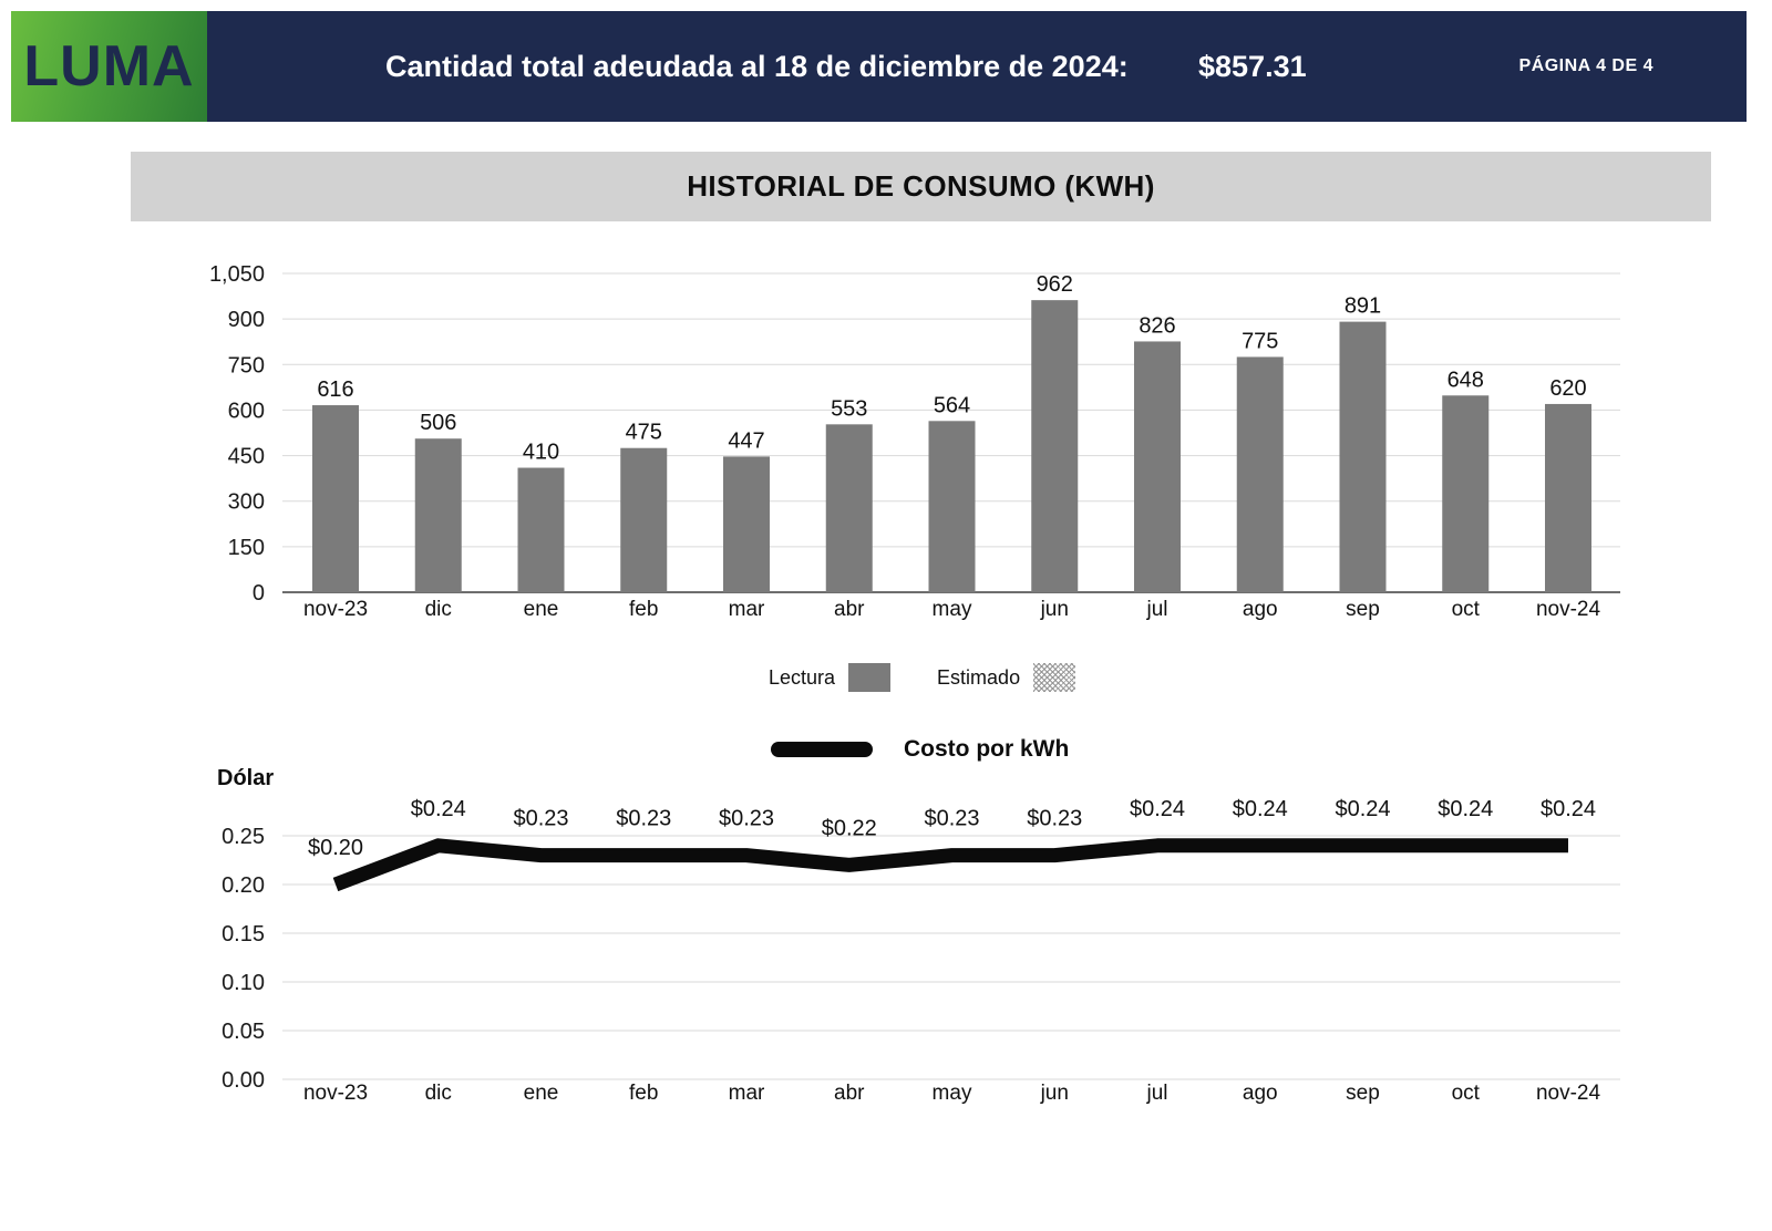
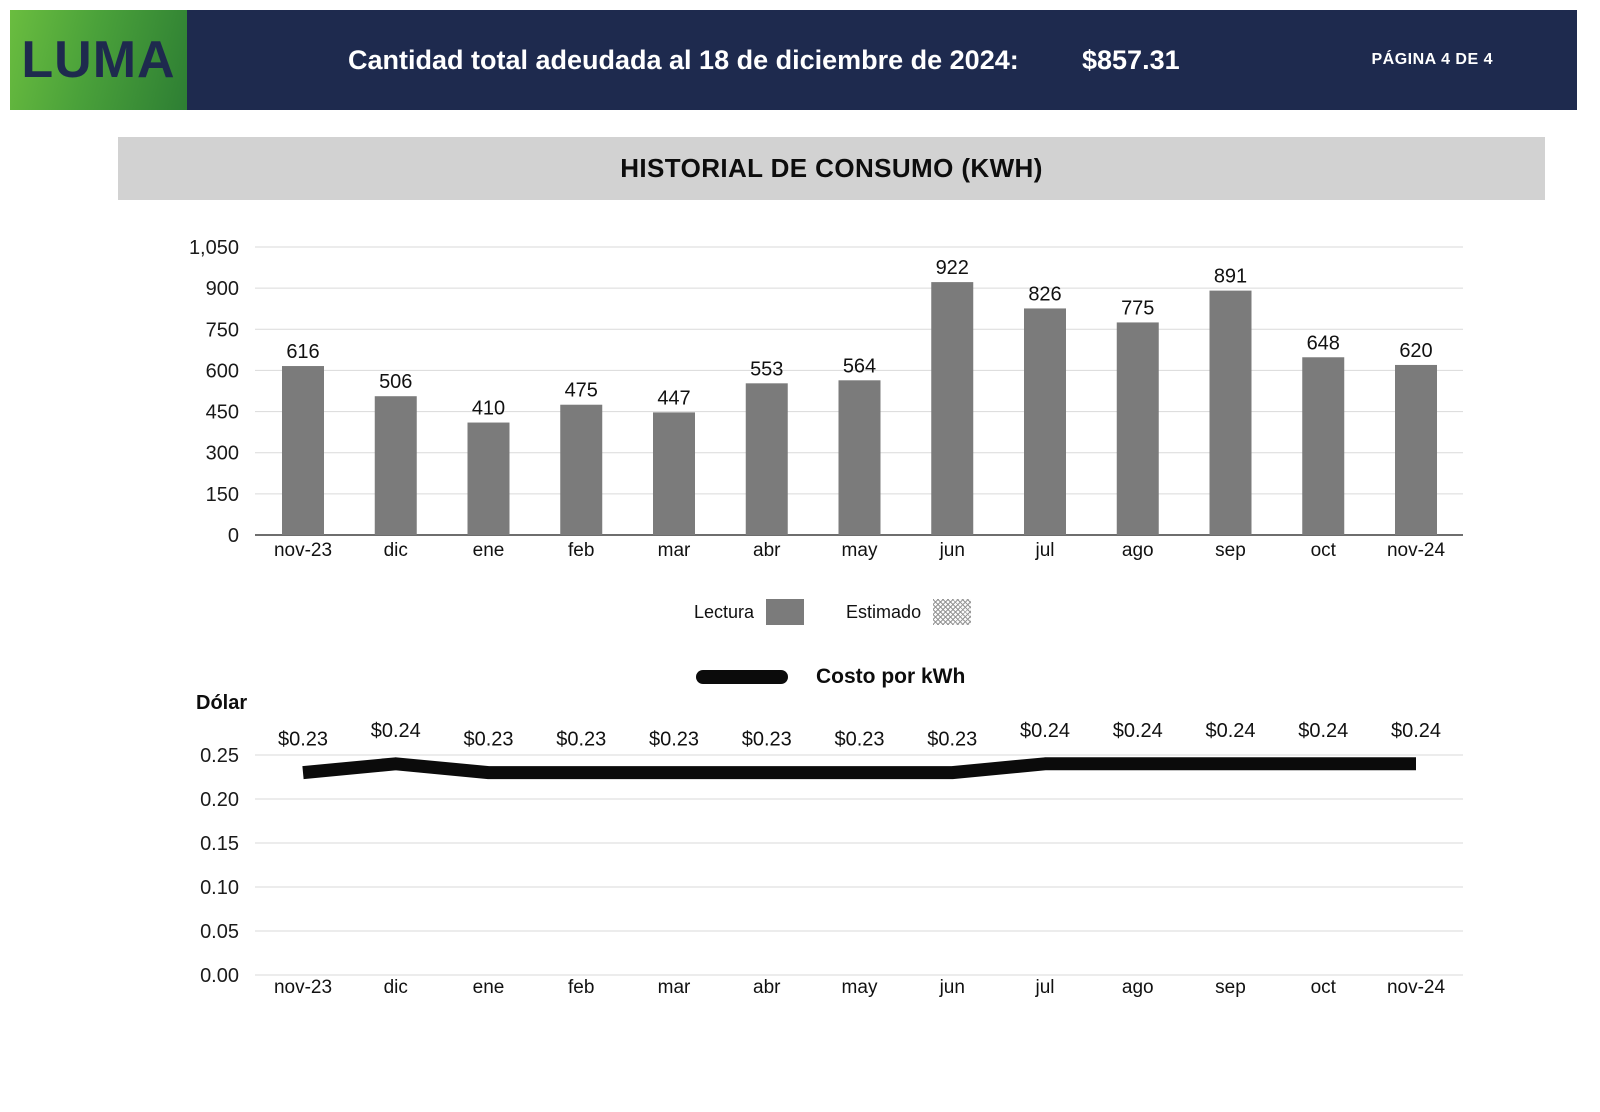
HISTORIAL DE CONSUMO (KWH)/jun: 962 -> 922
Costo por kWh/nov-23: $0.20 -> $0.23
Costo por kWh/abr: $0.22 -> $0.23
